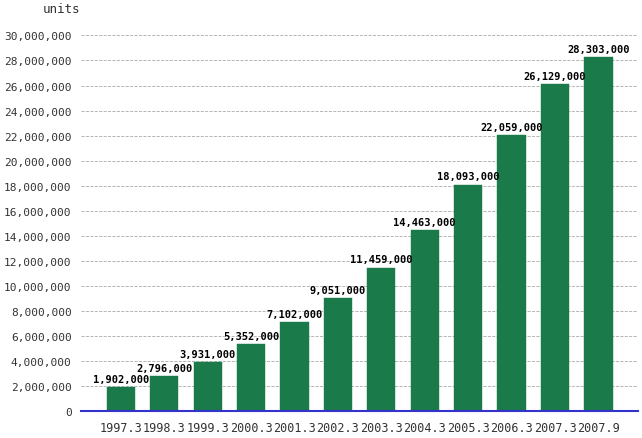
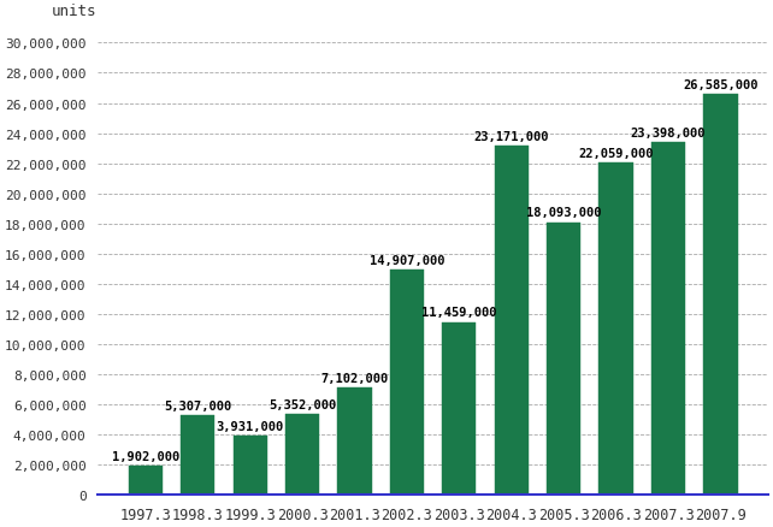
1998.3: 2,796,000 -> 5,307,000
2002.3: 9,051,000 -> 14,907,000
2004.3: 14,463,000 -> 23,171,000
2007.3: 26,129,000 -> 23,398,000
2007.9: 28,303,000 -> 26,585,000
